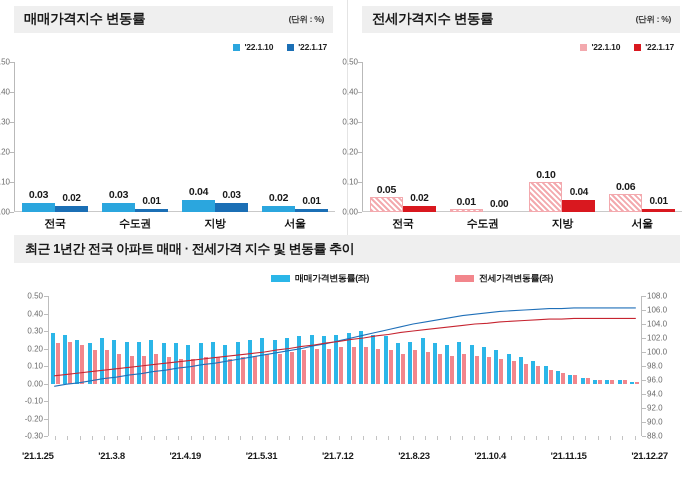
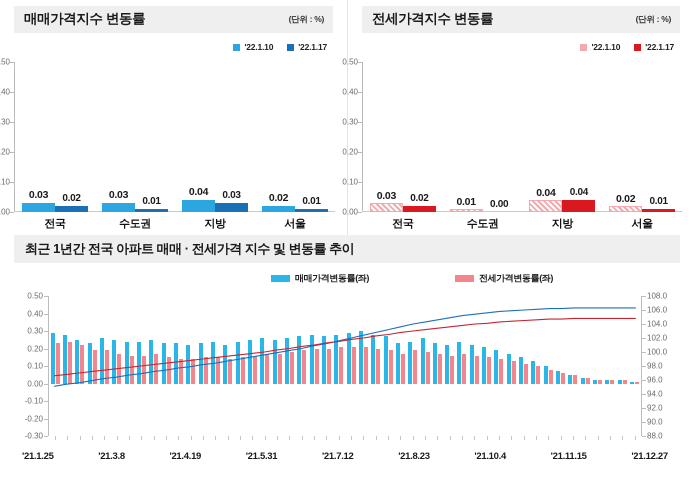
전세가격지수 변동률/'22.1.10/전국: 0.05 -> 0.03
전세가격지수 변동률/'22.1.10/지방: 0.10 -> 0.04
전세가격지수 변동률/'22.1.10/서울: 0.06 -> 0.02
